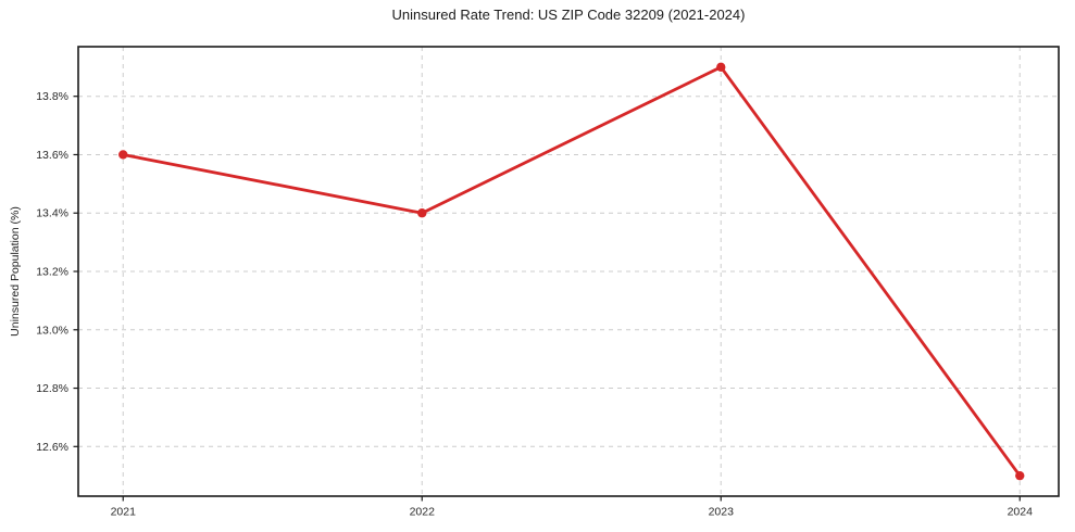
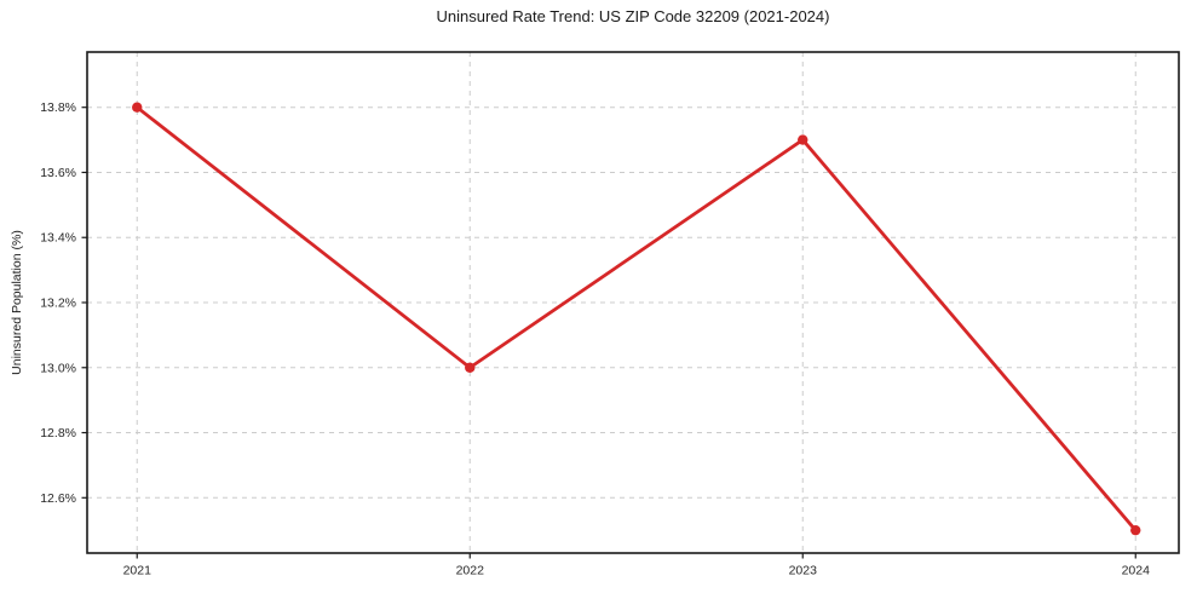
2021: 13.6% -> 13.8%
2022: 13.4% -> 13.0%
2023: 13.9% -> 13.7%
